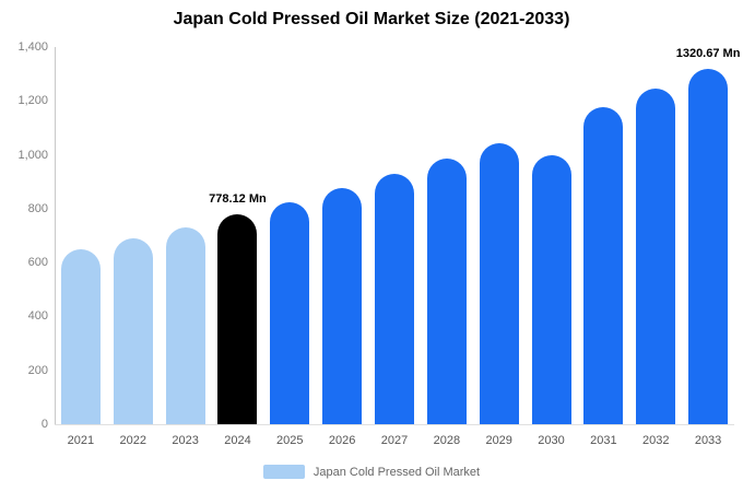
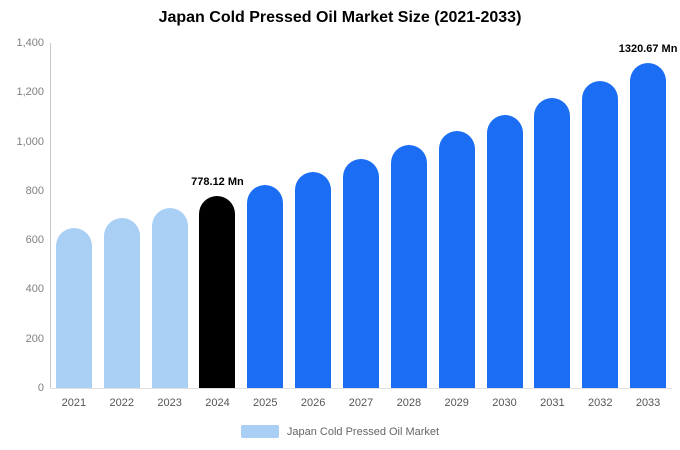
2030: 1000 -> 1110
